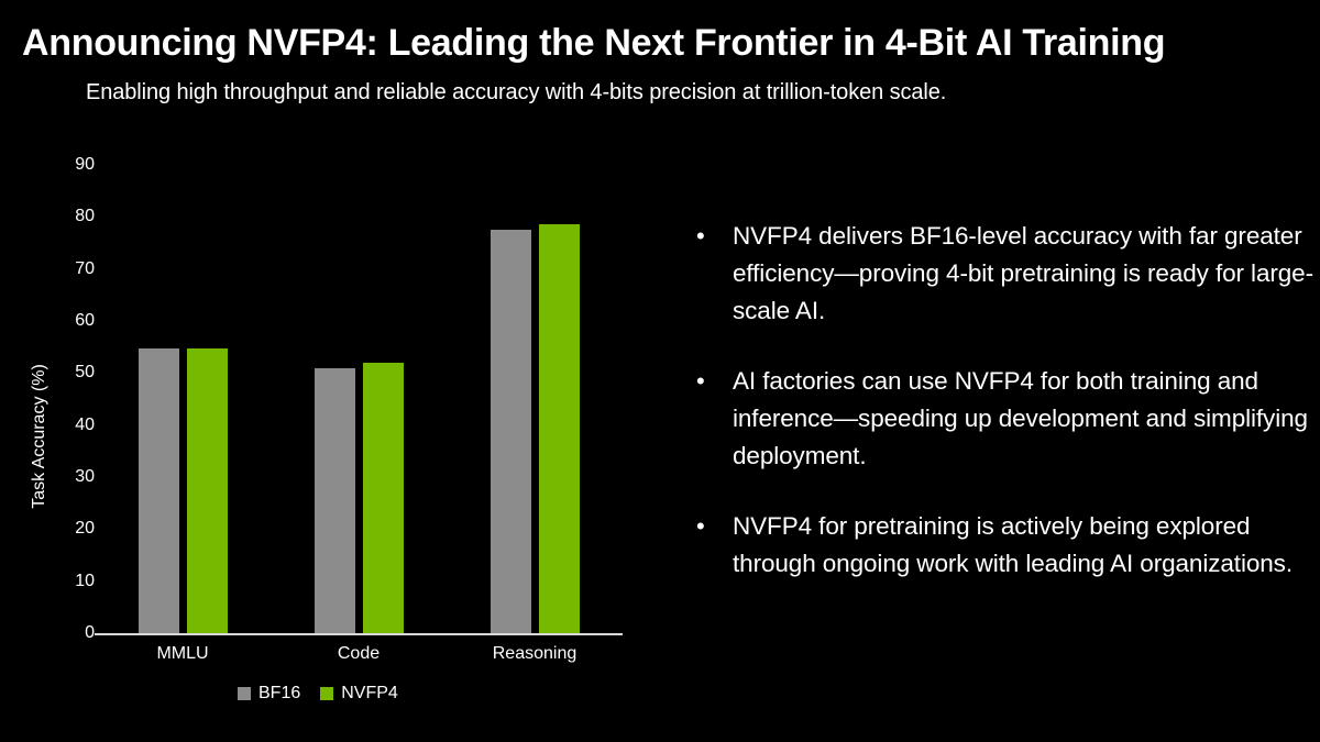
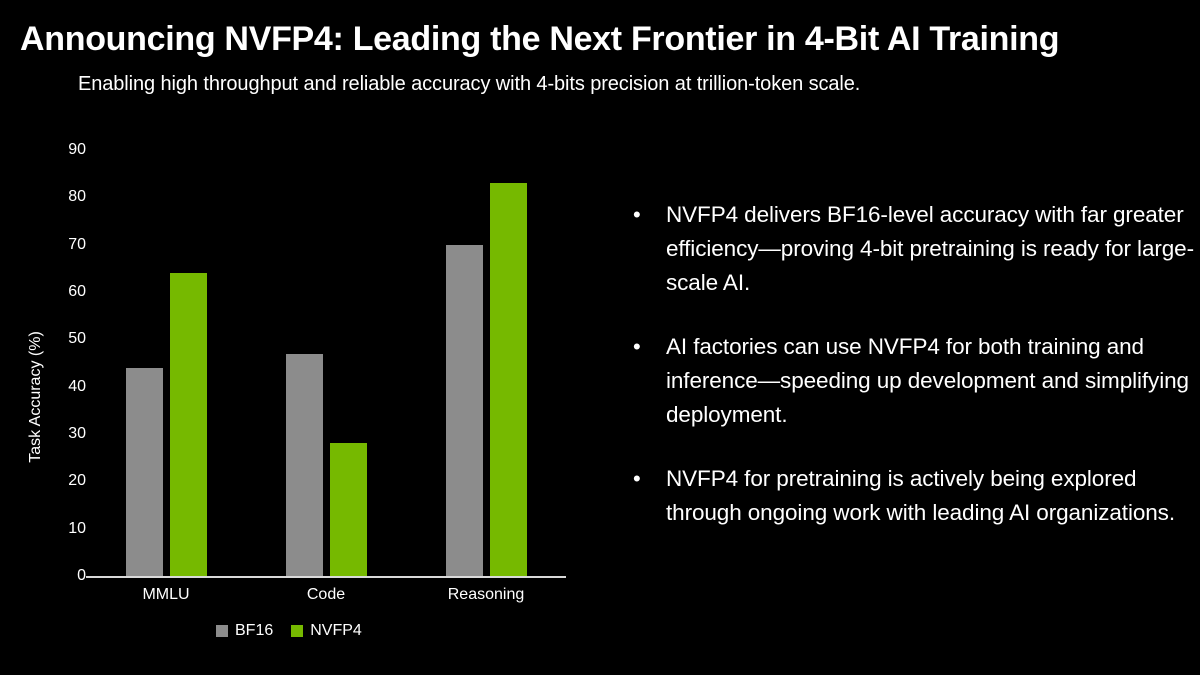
BF16/MMLU: 55 -> 44
NVFP4/MMLU: 55 -> 64
BF16/Code: 51 -> 47
NVFP4/Code: 52 -> 28
BF16/Reasoning: 78 -> 70
NVFP4/Reasoning: 78 -> 83
